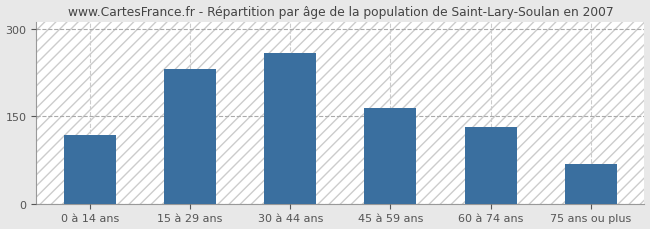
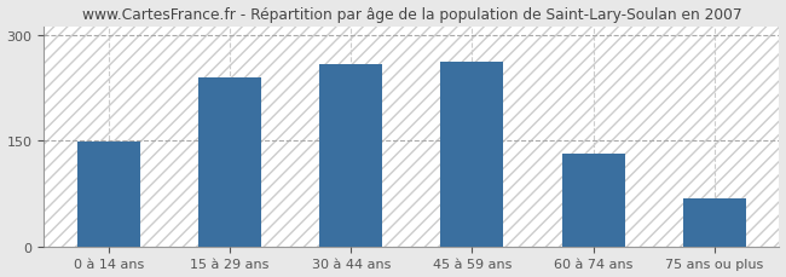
0 à 14 ans: 118 -> 148
15 à 29 ans: 230 -> 240
45 à 59 ans: 164 -> 262
